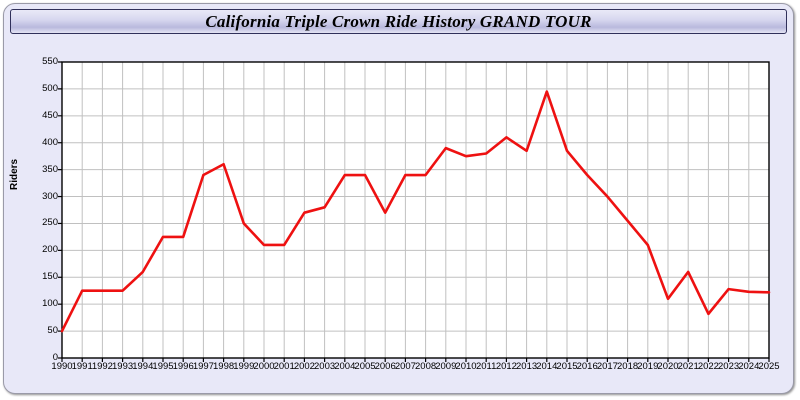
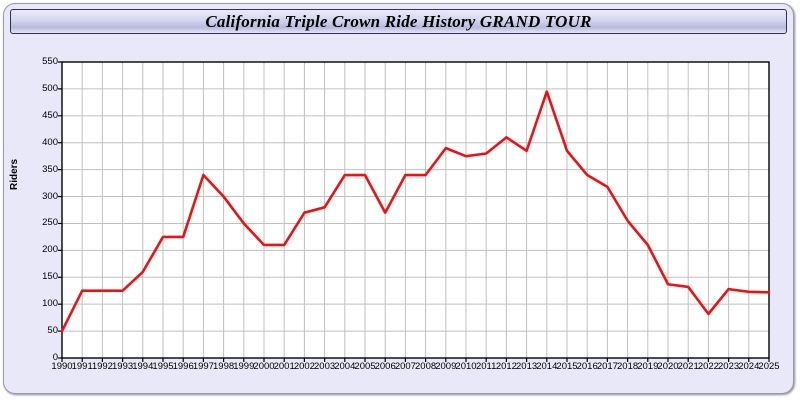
1998: 360 -> 300
2017: 300 -> 320
2020: 110 -> 140
2021: 160 -> 130
